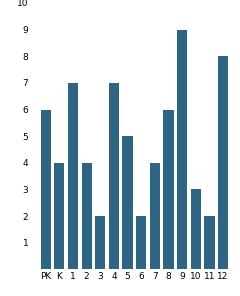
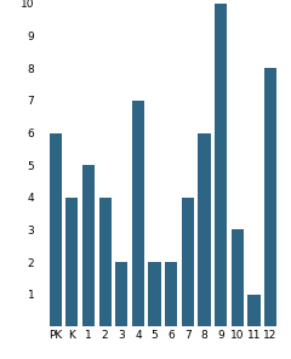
1: 7 -> 5
5: 5 -> 2
9: 9 -> 10
11: 2 -> 1
